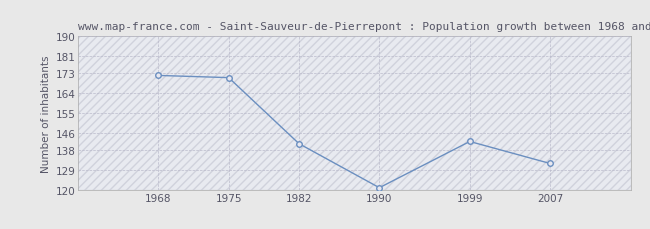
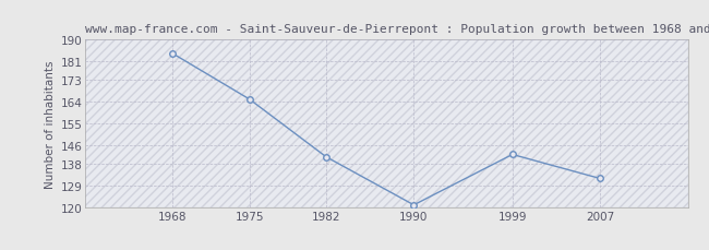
1968: 172 -> 184
1975: 171 -> 165
